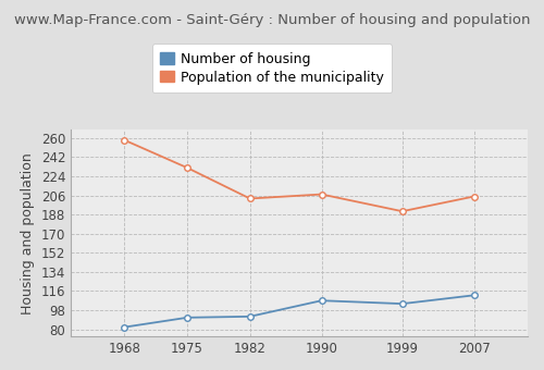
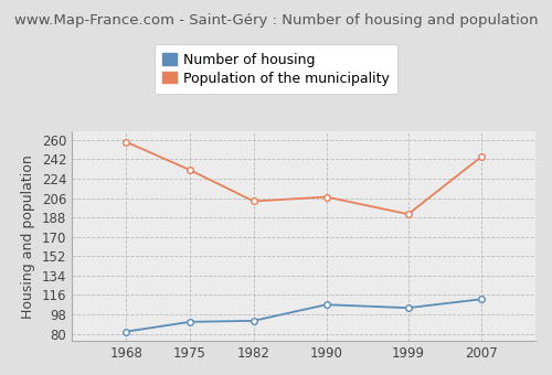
Population of the municipality/2007: 205 -> 244
